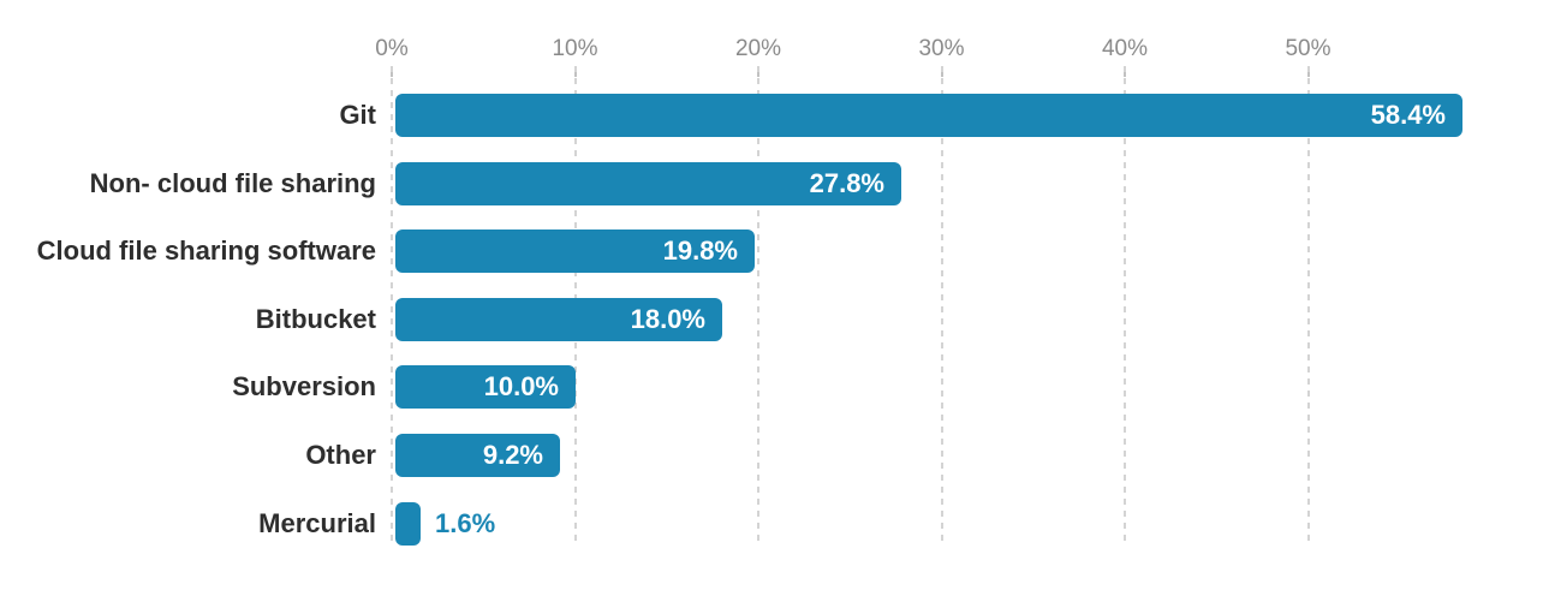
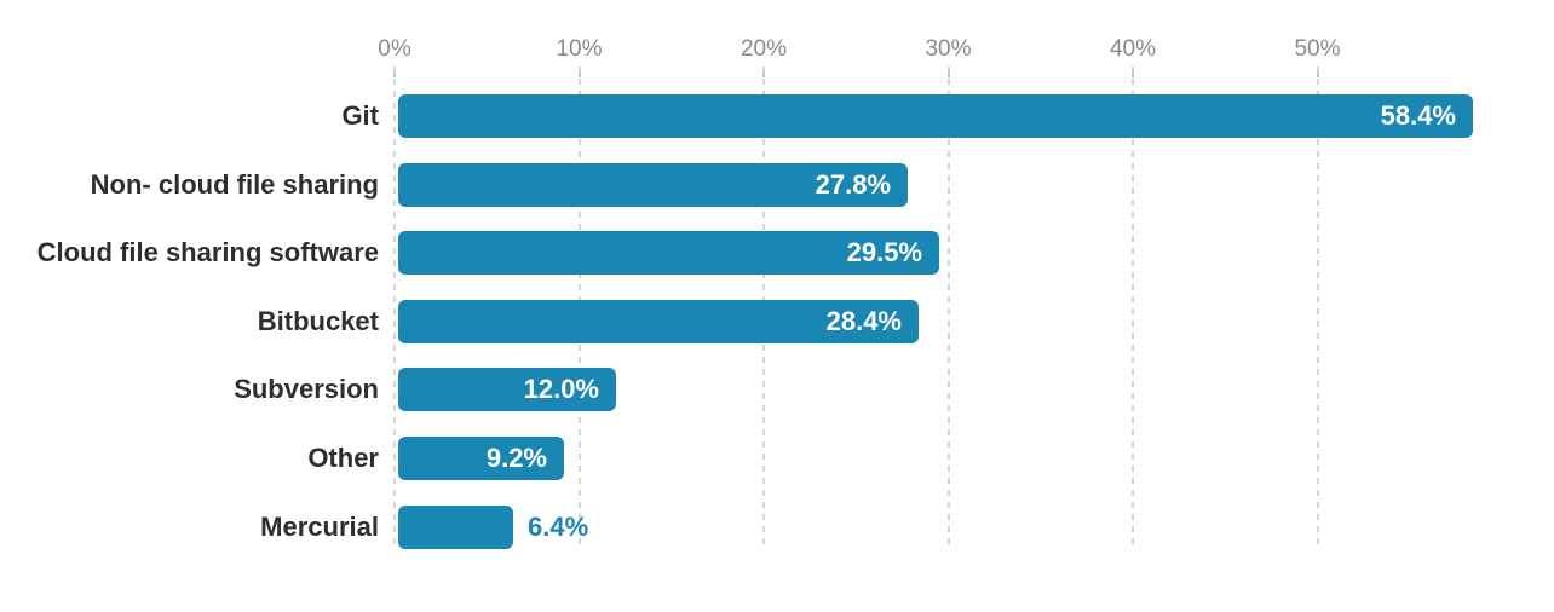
Cloud file sharing software: 19.8% -> 29.5%
Bitbucket: 18.0% -> 28.4%
Subversion: 10.0% -> 12.0%
Mercurial: 1.6% -> 6.4%
